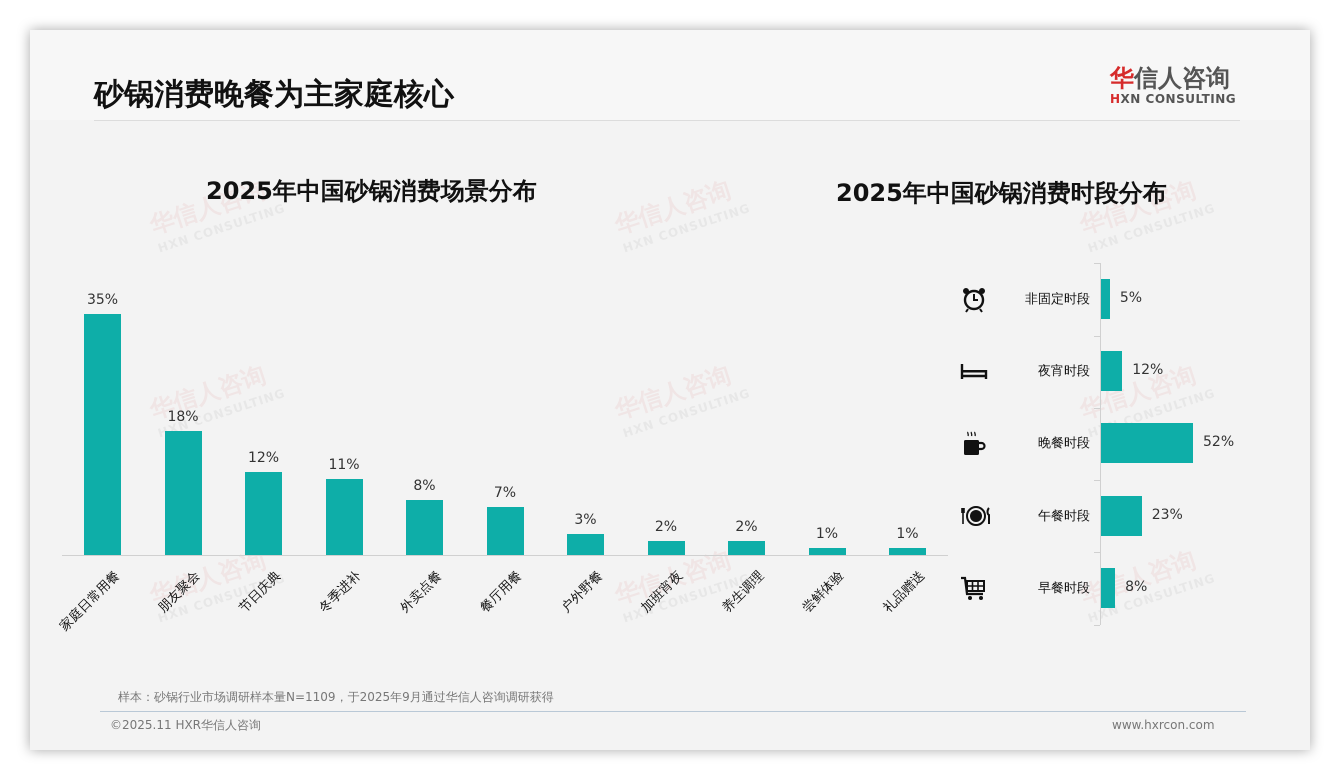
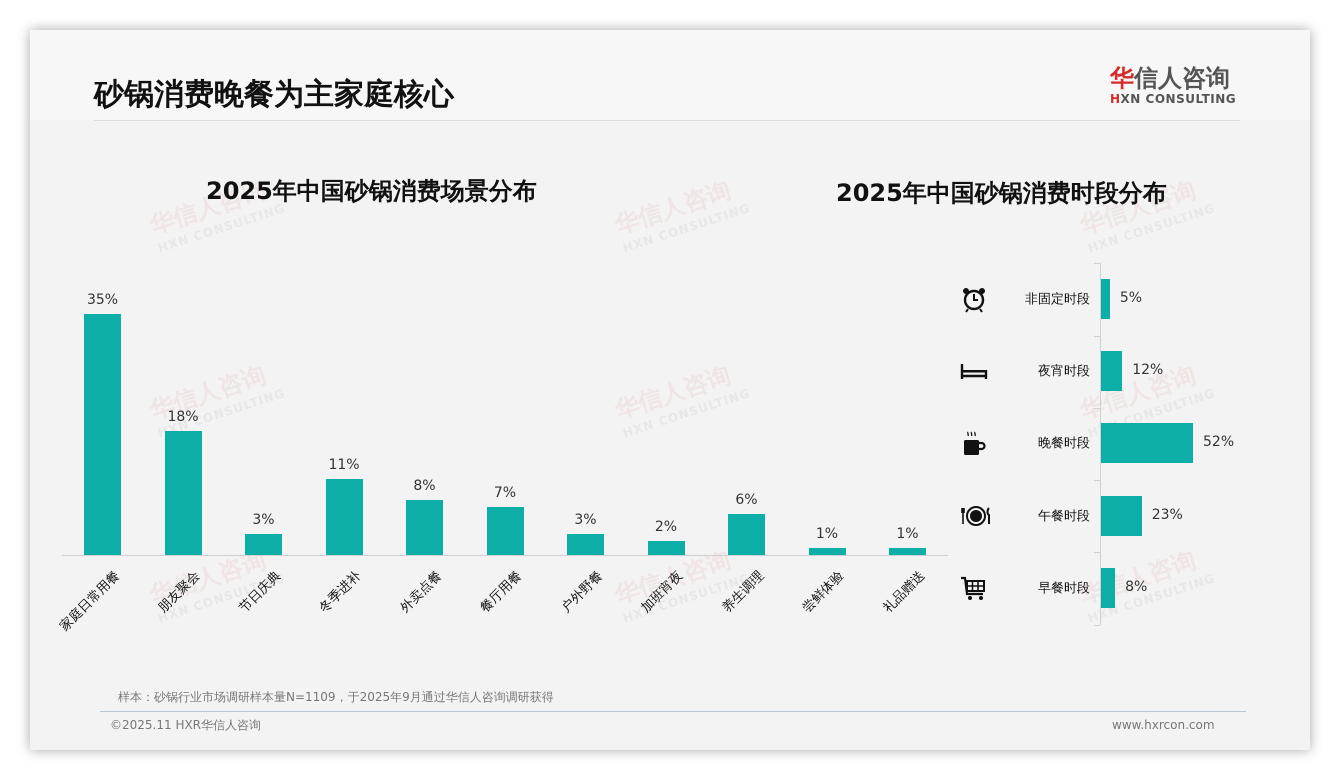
2025年中国砂锅消费场景分布/节日庆典: 12% -> 3%
2025年中国砂锅消费场景分布/养生调理: 2% -> 6%
